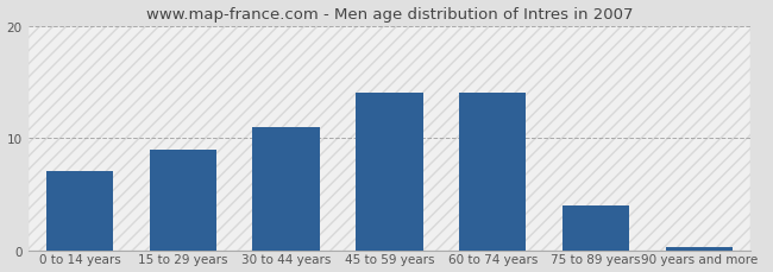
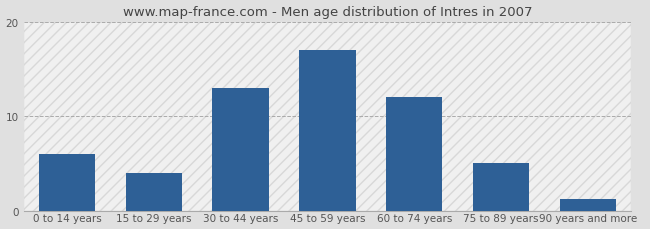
0 to 14 years: 7.0 -> 6.0
15 to 29 years: 9.0 -> 4.0
30 to 44 years: 11.0 -> 13.0
45 to 59 years: 14.0 -> 17.0
60 to 74 years: 14.0 -> 12.0
75 to 89 years: 4.0 -> 5.0
90 years and more: 0.3 -> 1.2
